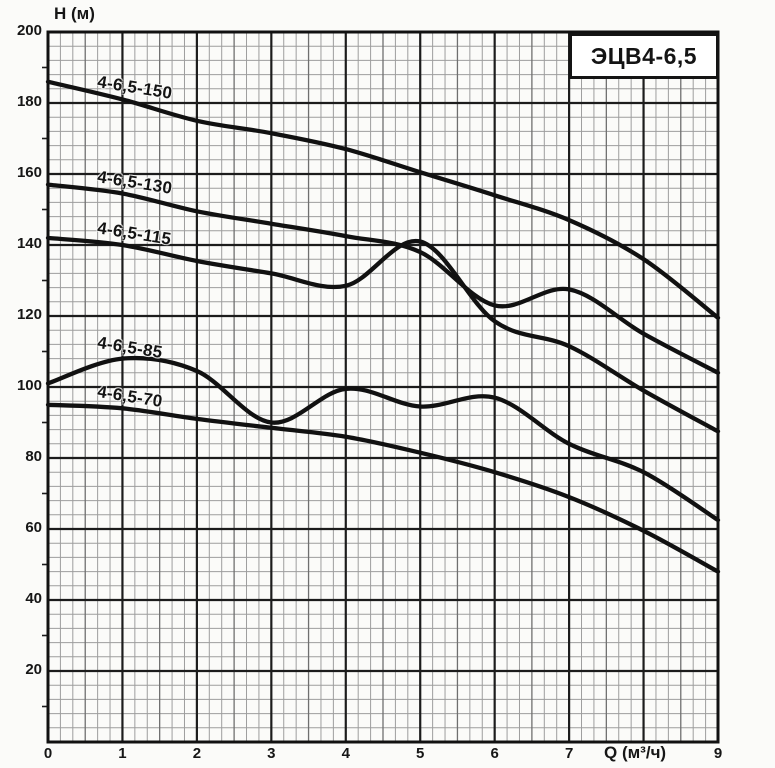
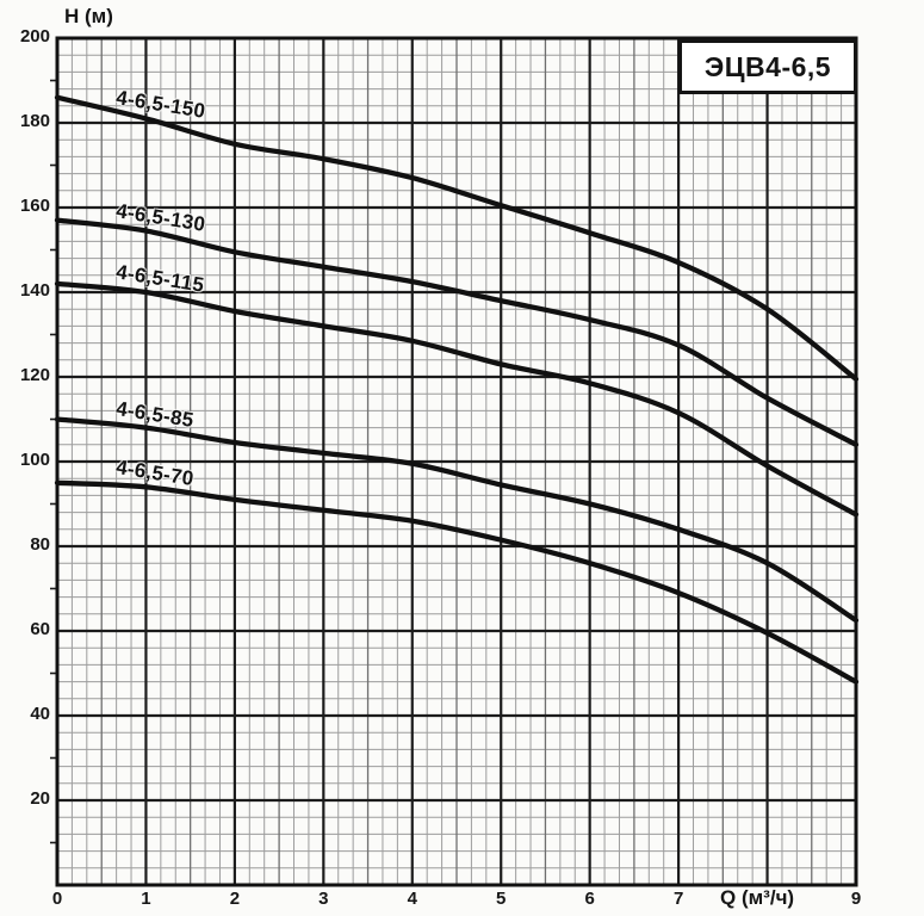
4-6,5-85/0: 101 -> 110
4-6,5-85/3: 90 -> 102
4-6,5-115/5: 141 -> 123
4-6,5-130/6: 123 -> 134
4-6,5-85/6: 97 -> 90
